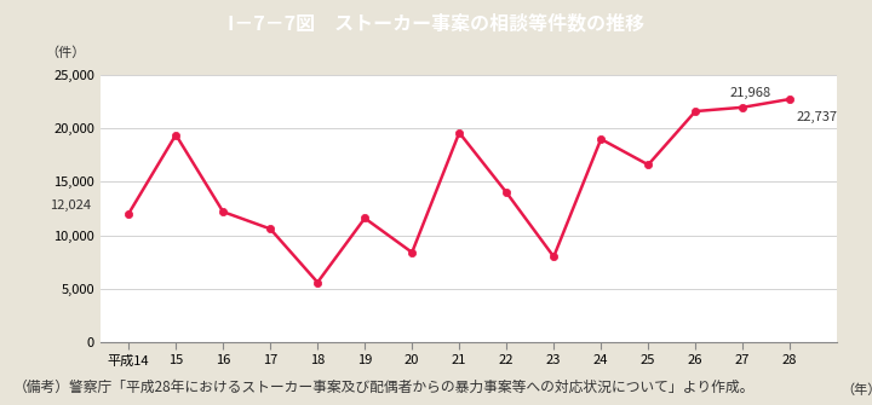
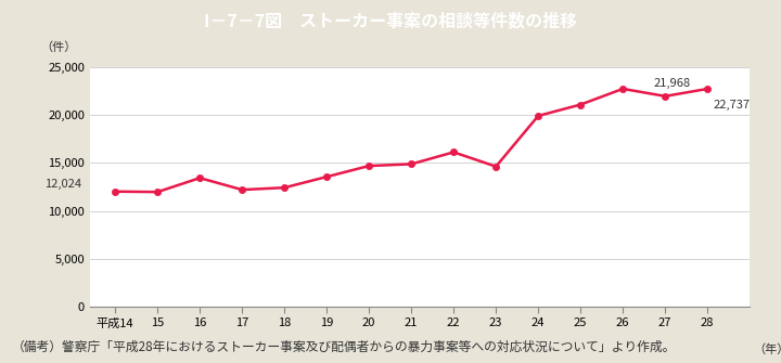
15: 19,400 -> 12,000
16: 12,200 -> 13,400
17: 10,600 -> 12,200
18: 5,600 -> 12,400
19: 11,600 -> 13,600
20: 8,400 -> 14,700
21: 19,600 -> 14,900
22: 14,000 -> 16,100
23: 8,000 -> 14,600
24: 19,000 -> 19,900
25: 16,600 -> 21,100
26: 21,600 -> 22,700
